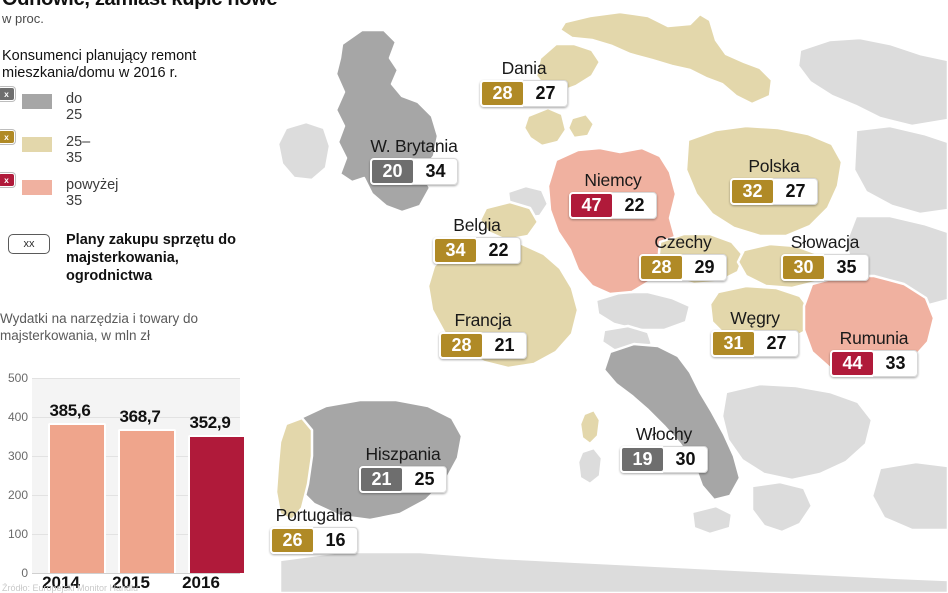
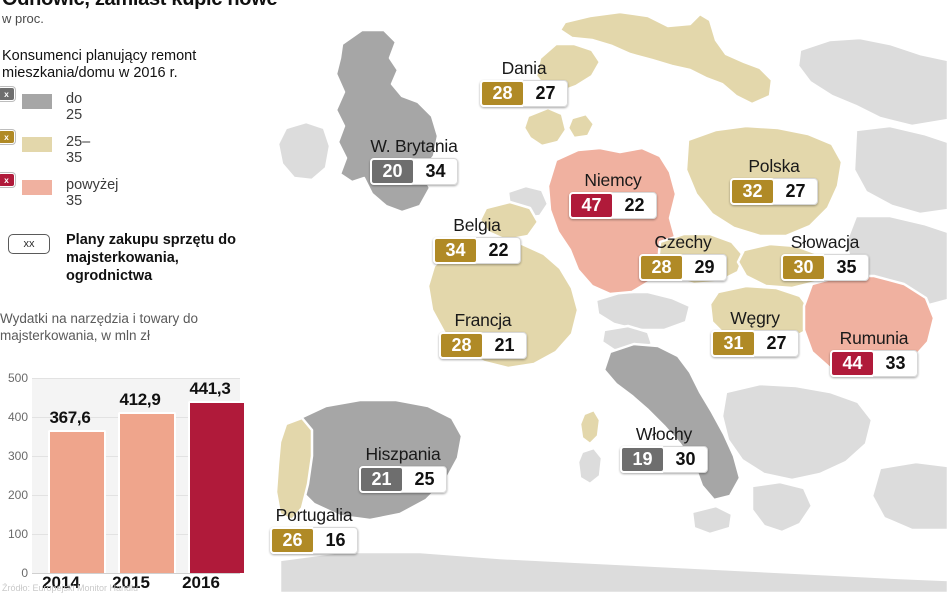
2014: 385,6 -> 367,6
2015: 368,7 -> 412,9
2016: 352,9 -> 441,3
